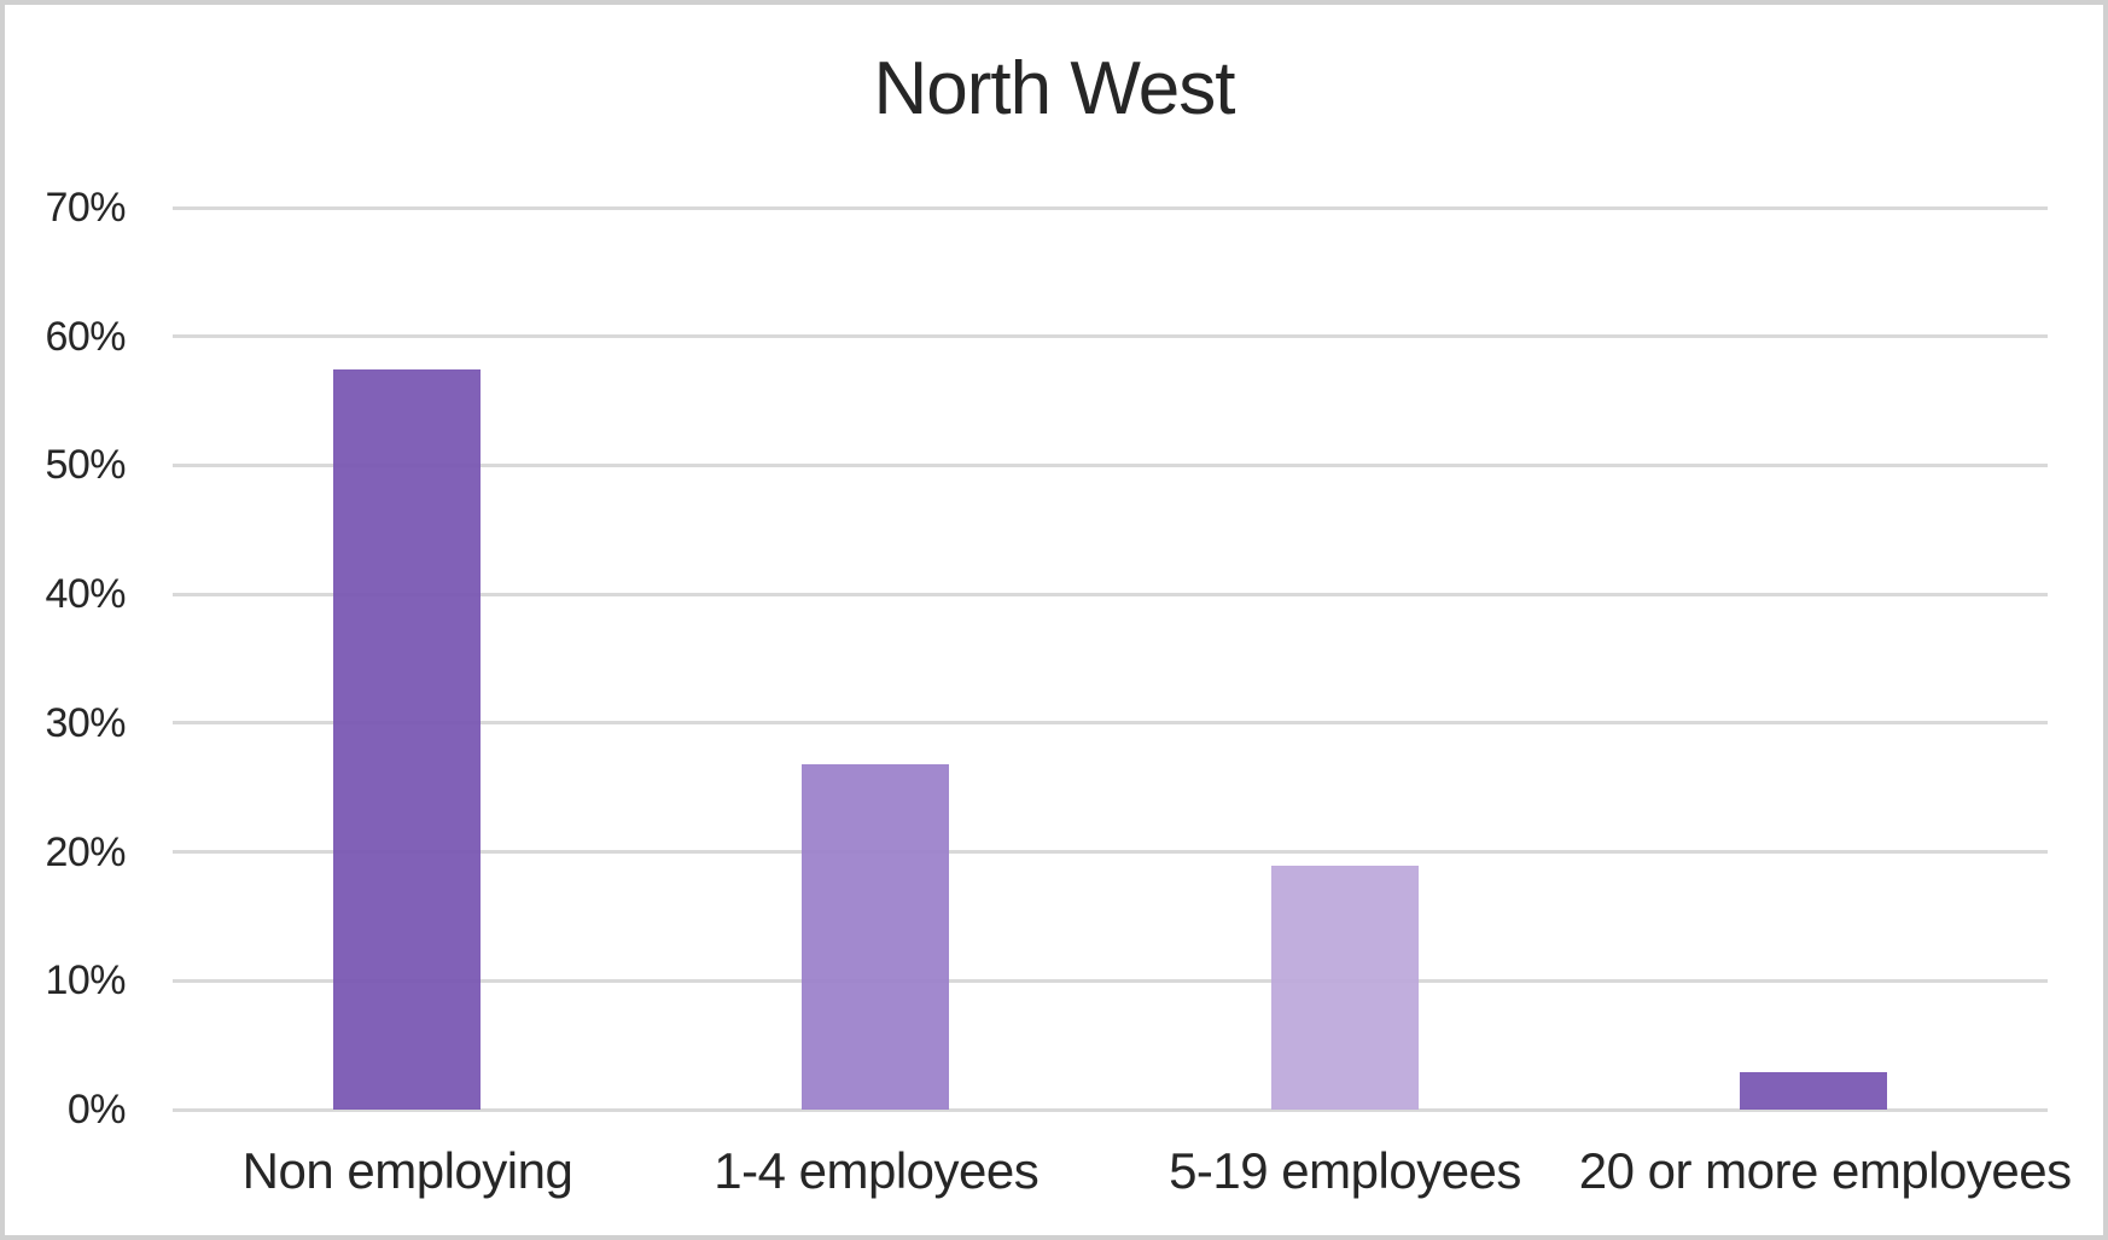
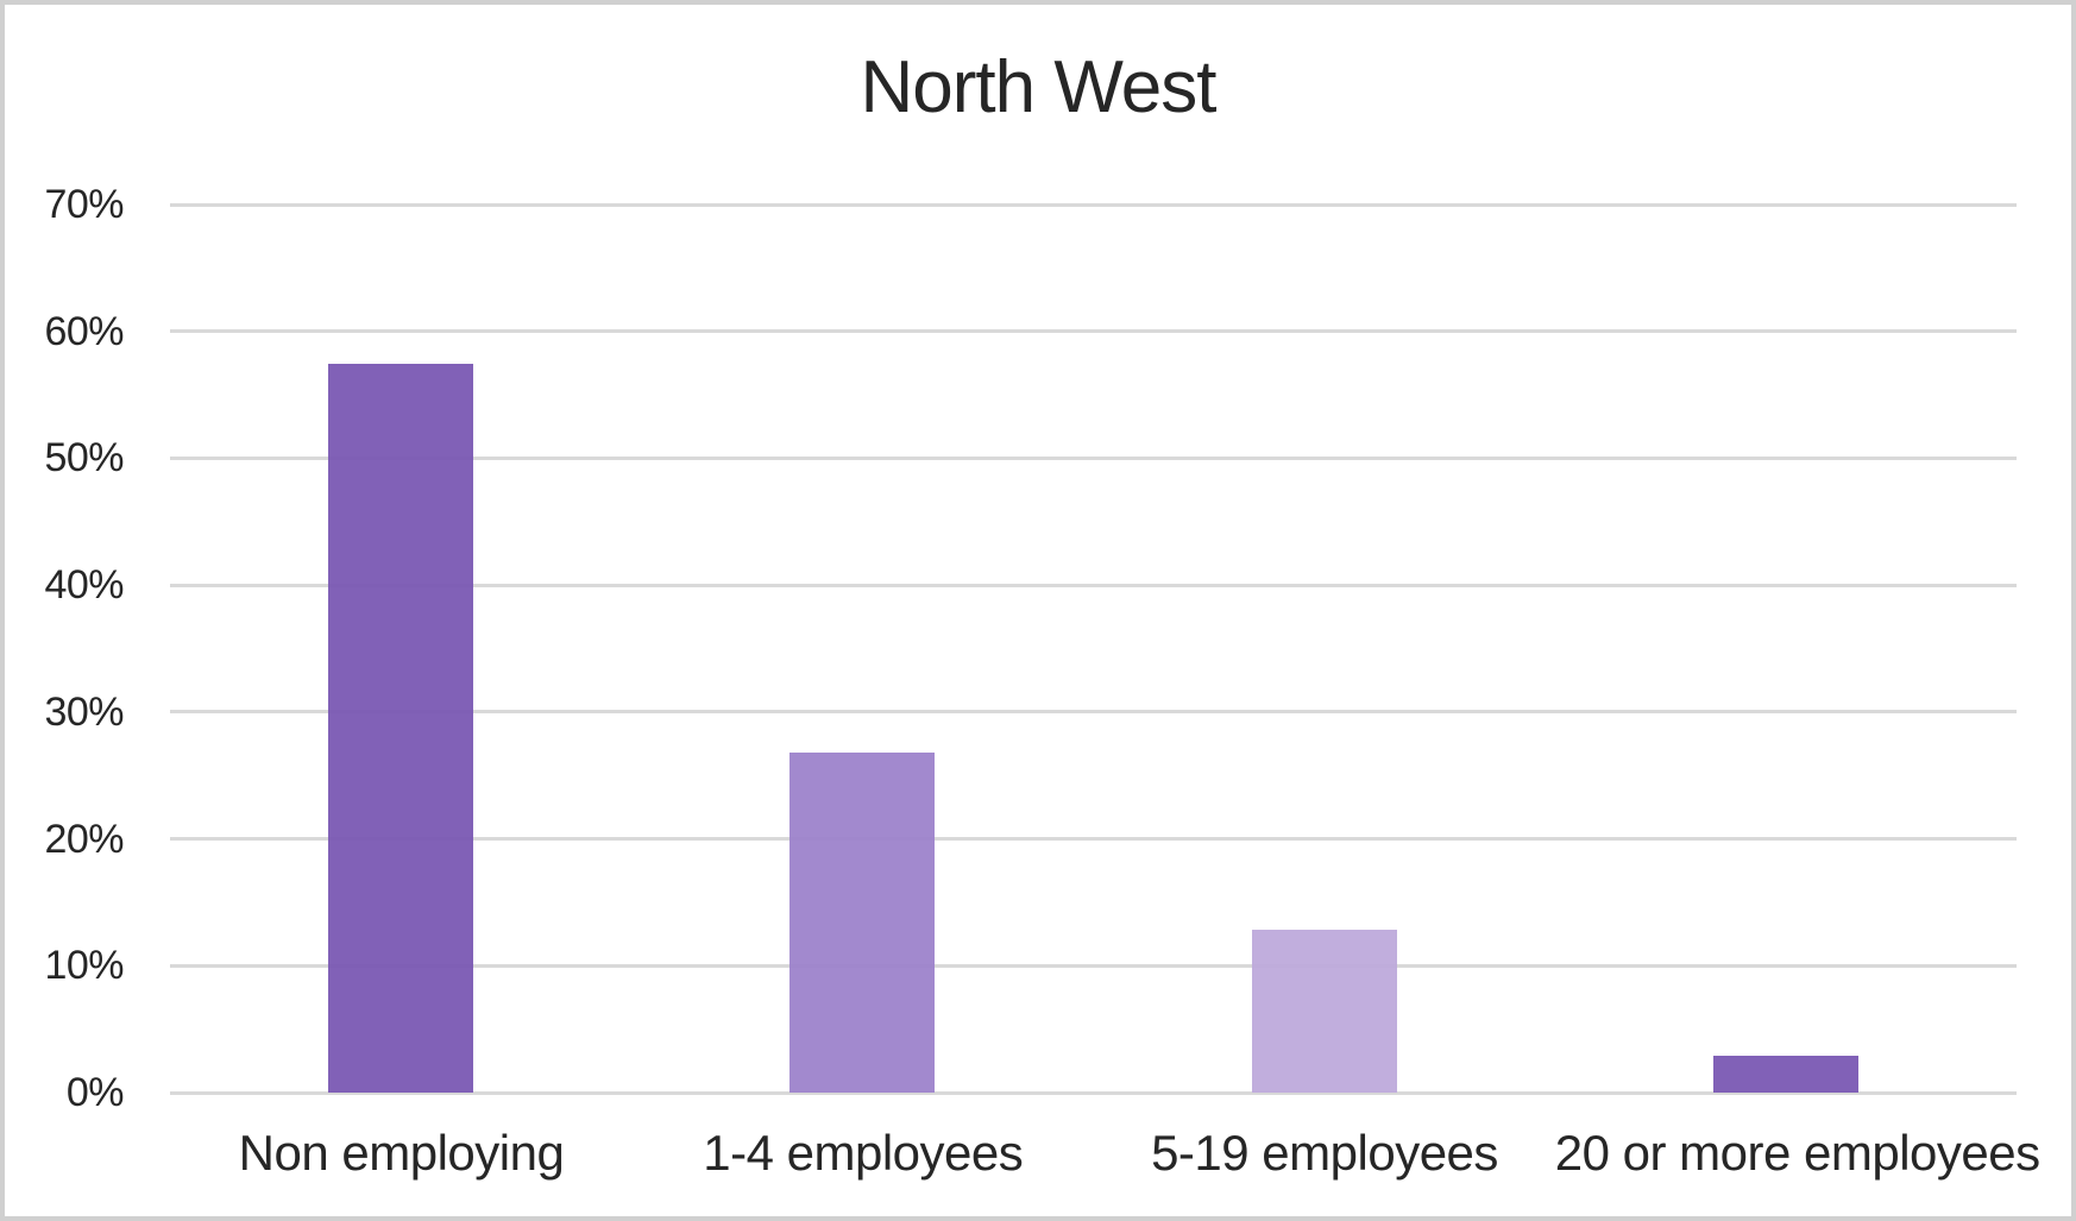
5-19 employees: 18.9% -> 12.8%
